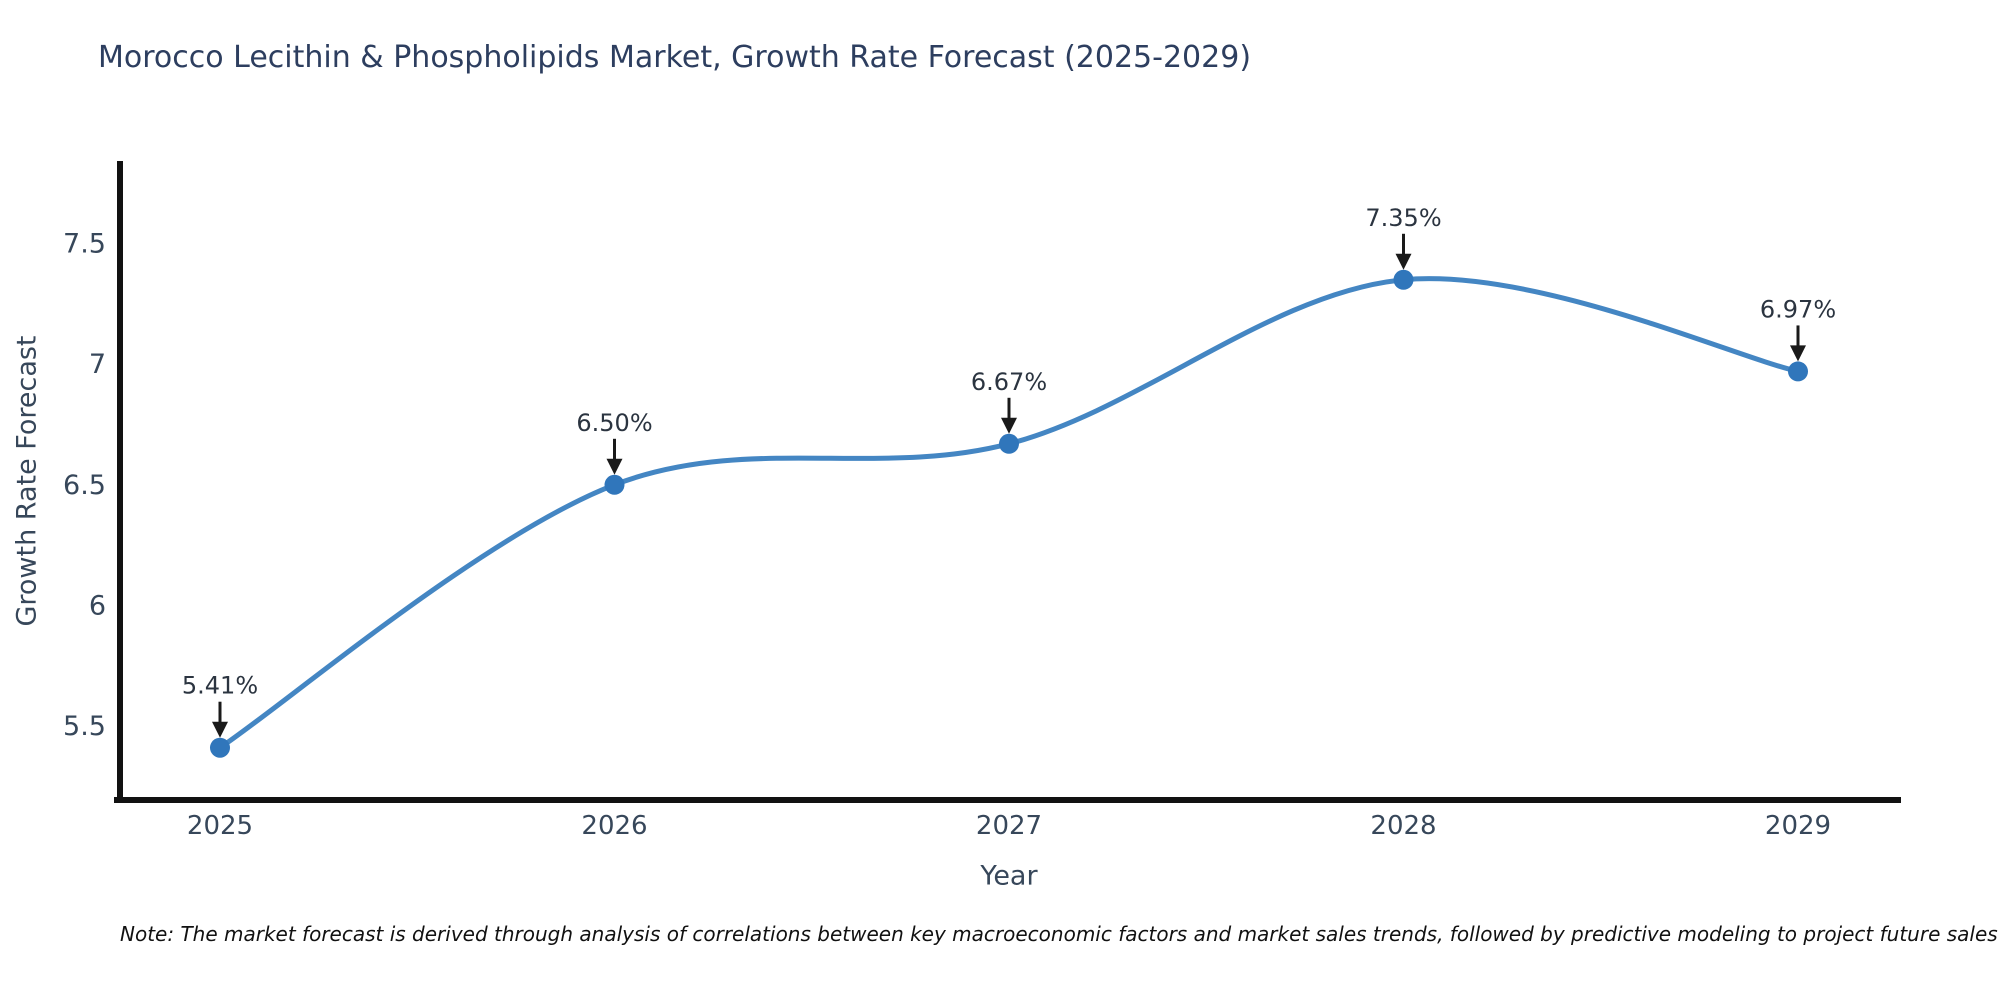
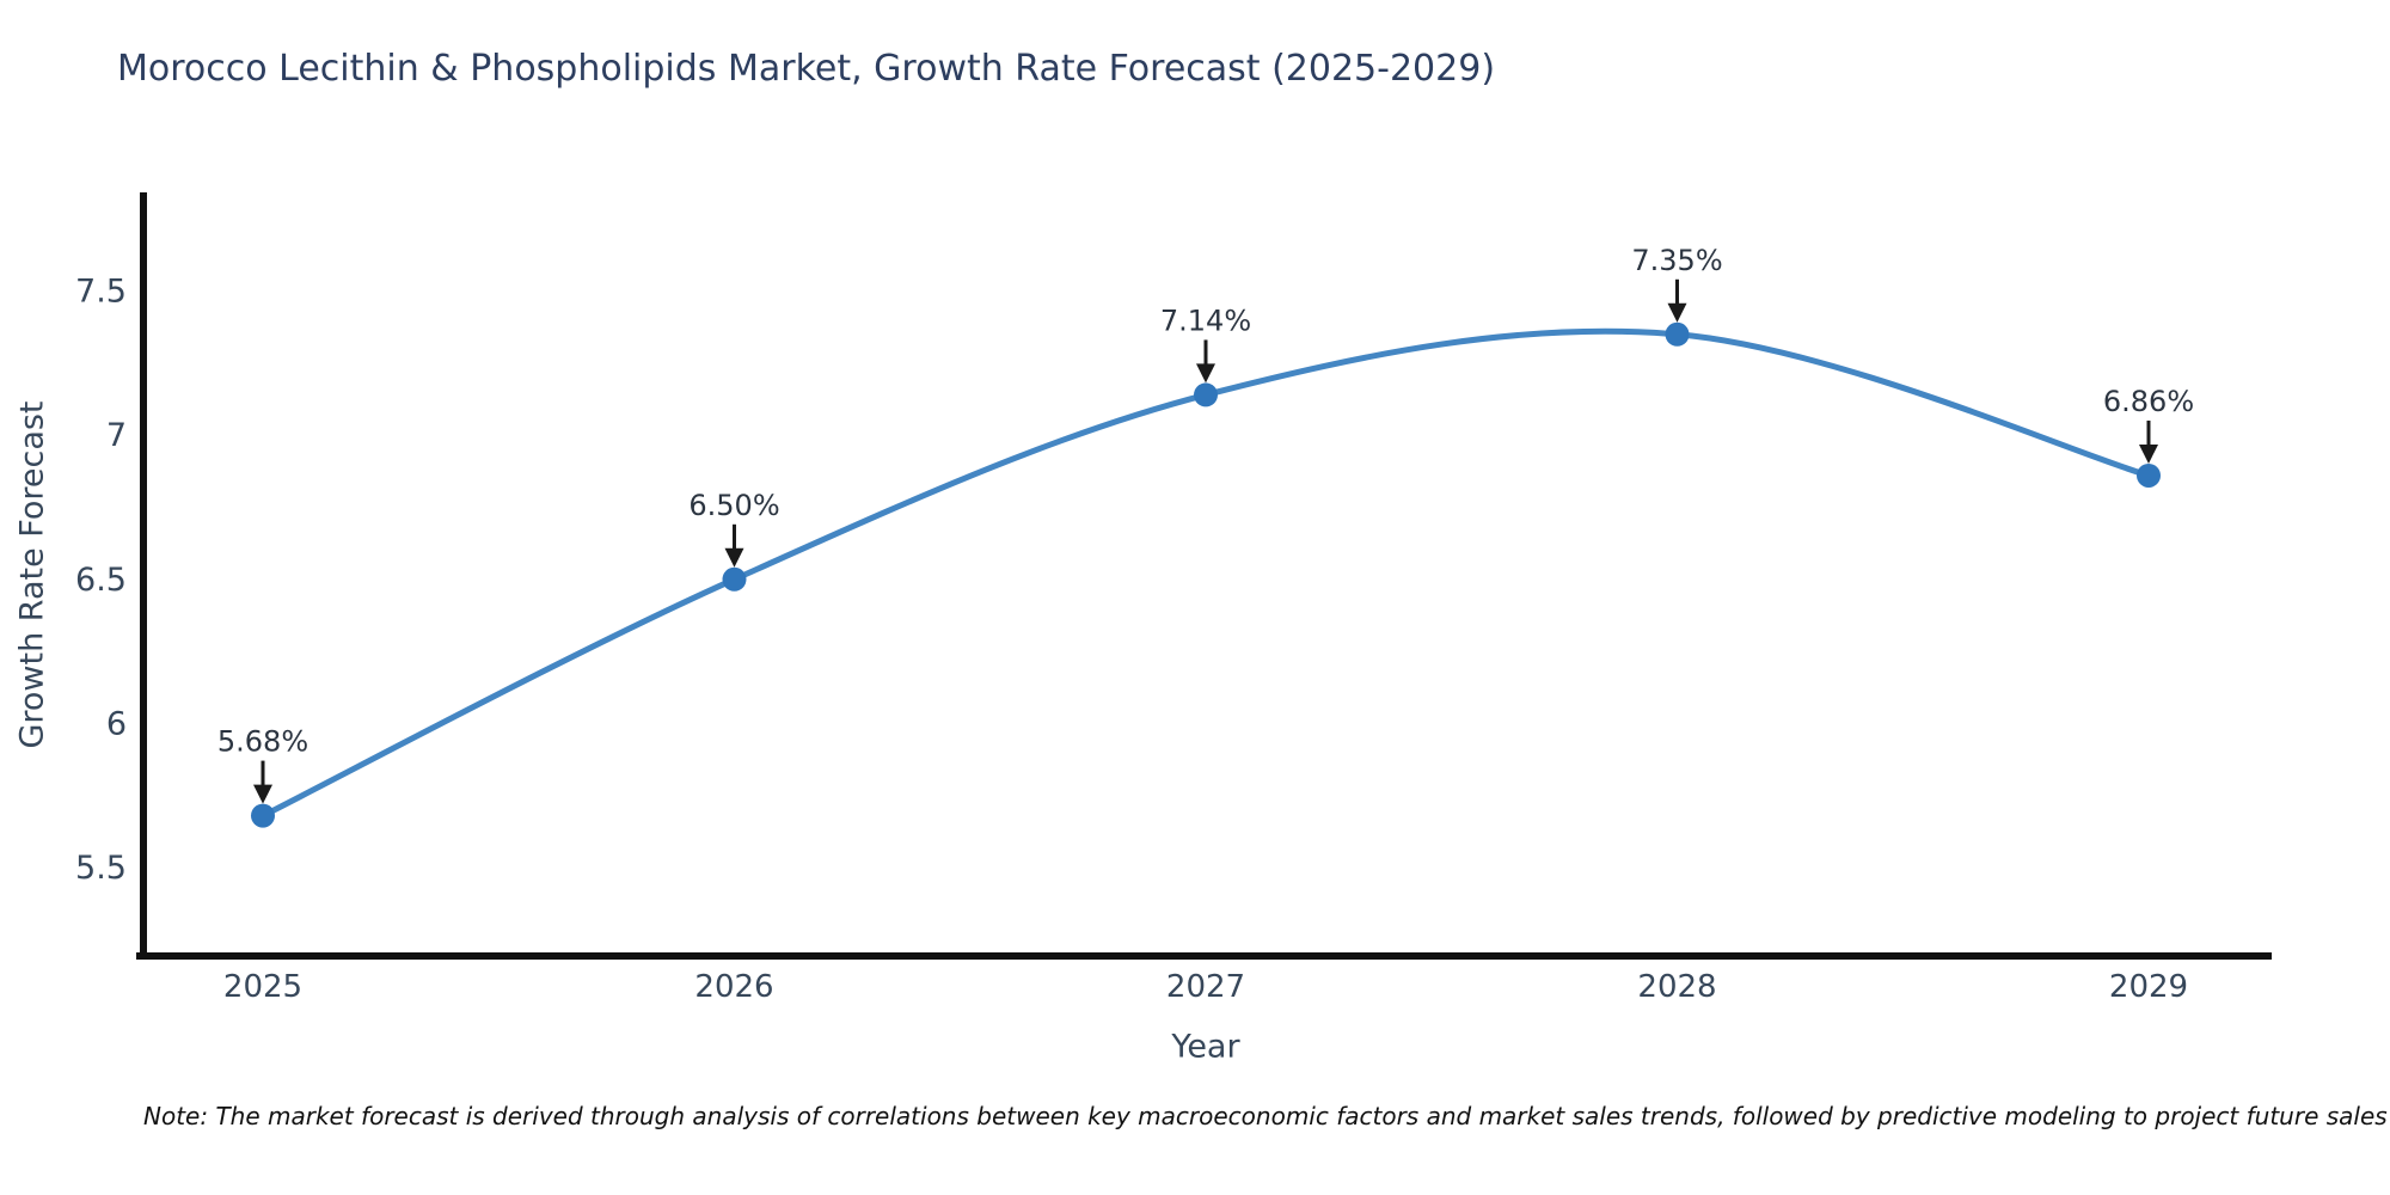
2025: 5.41% -> 5.68%
2027: 6.67% -> 7.14%
2029: 6.97% -> 6.86%
